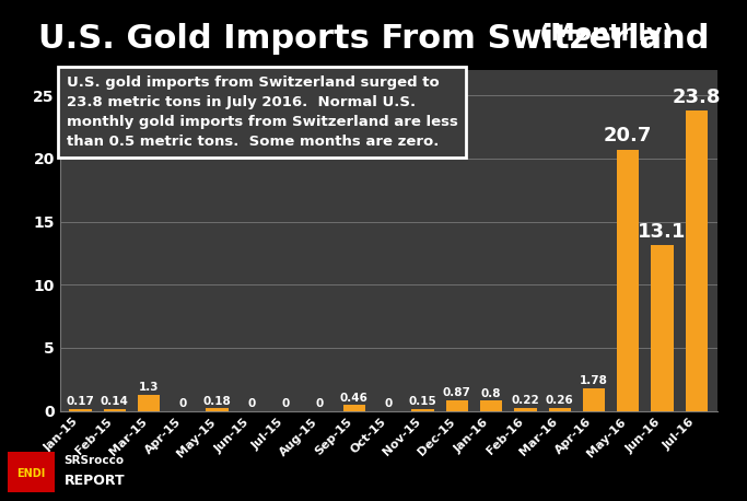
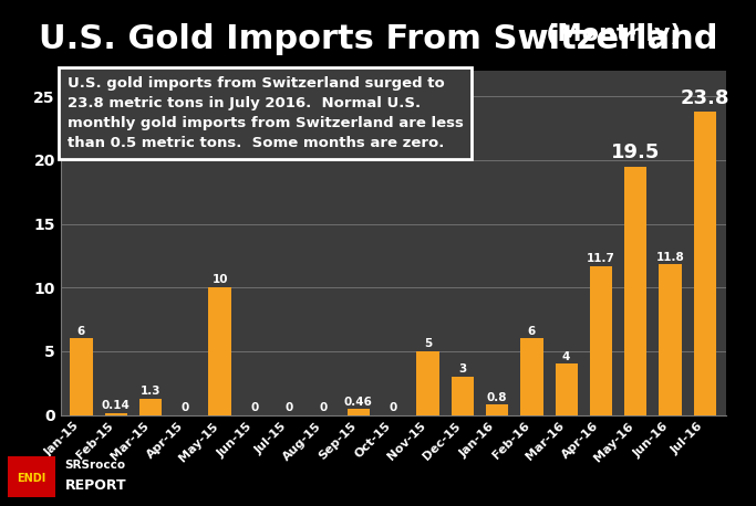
Jan-15: 0.17 -> 6
May-15: 0.18 -> 10
Nov-15: 0.15 -> 5
Dec-15: 0.87 -> 3
Feb-16: 0.22 -> 6
Mar-16: 0.26 -> 4
Apr-16: 1.78 -> 11.7
May-16: 20.7 -> 19.5
Jun-16: 13.1 -> 11.8
